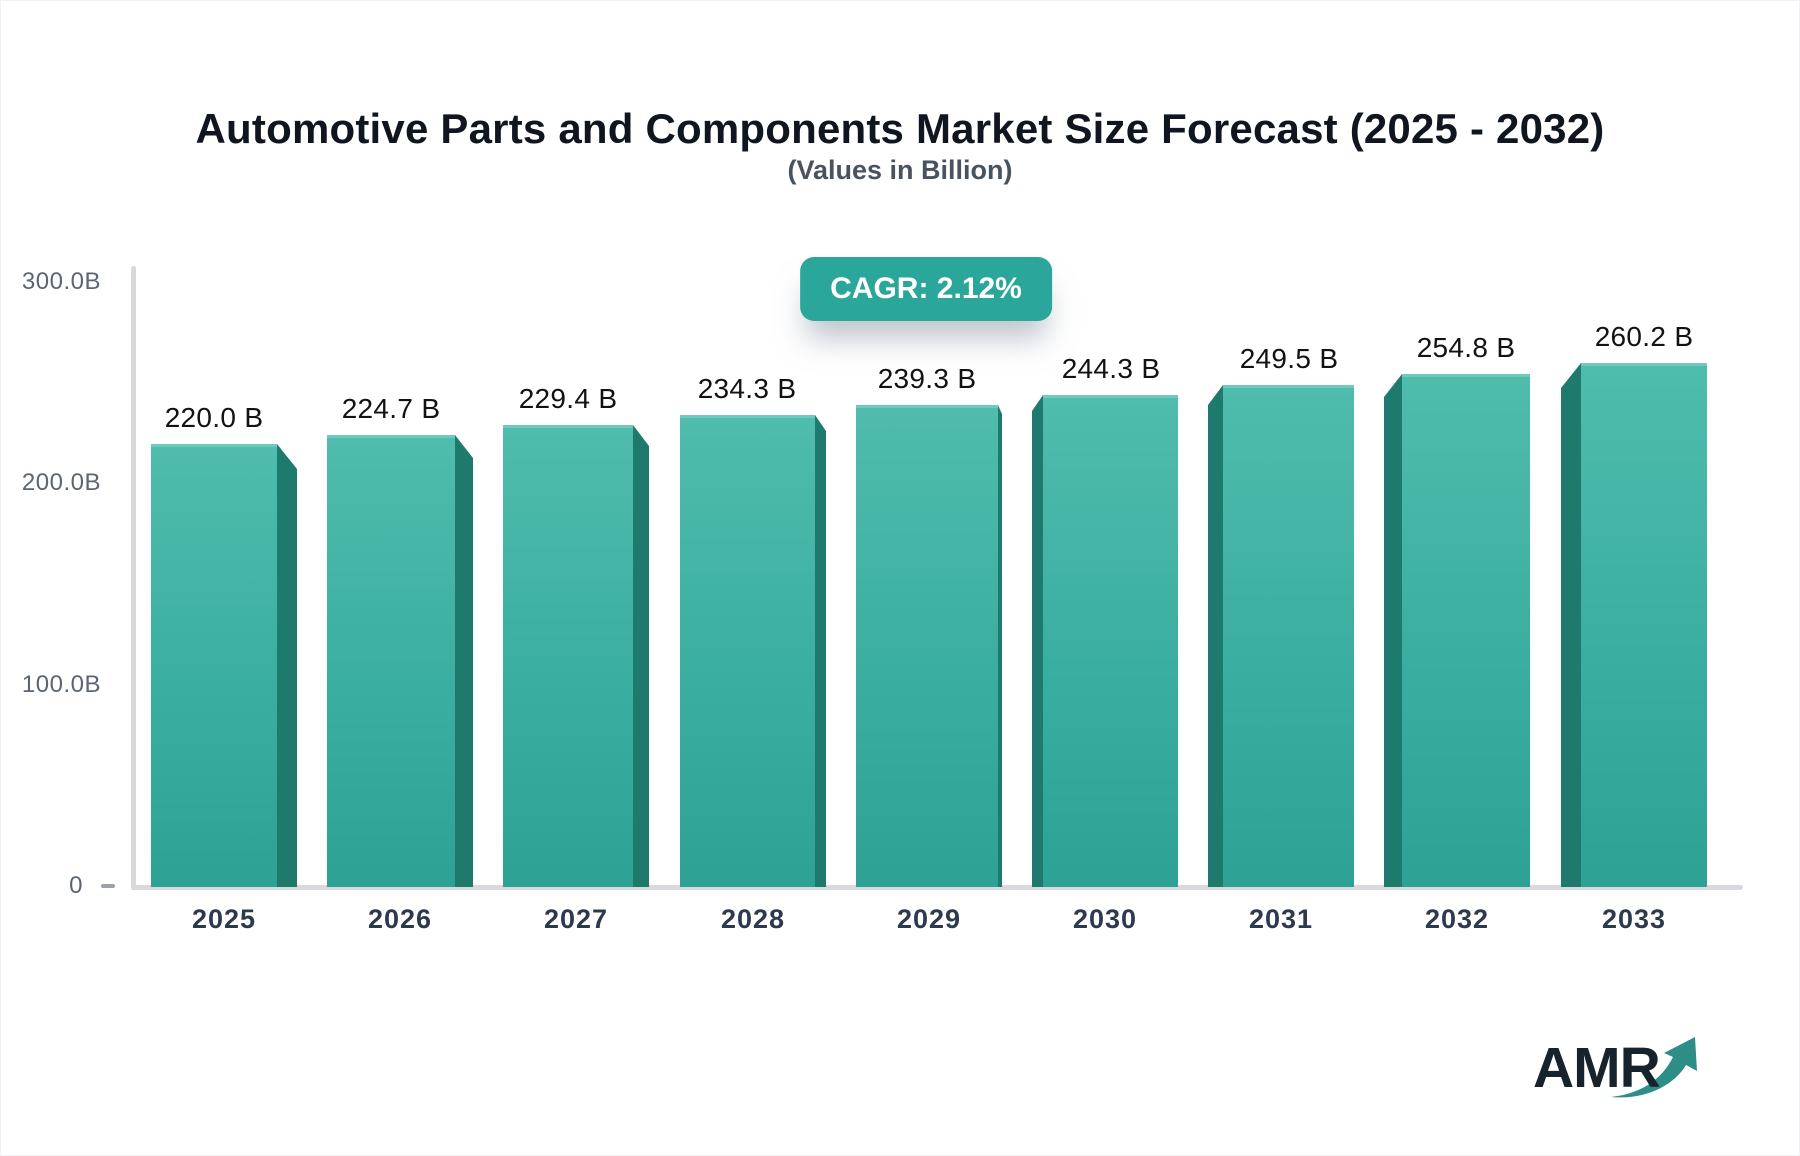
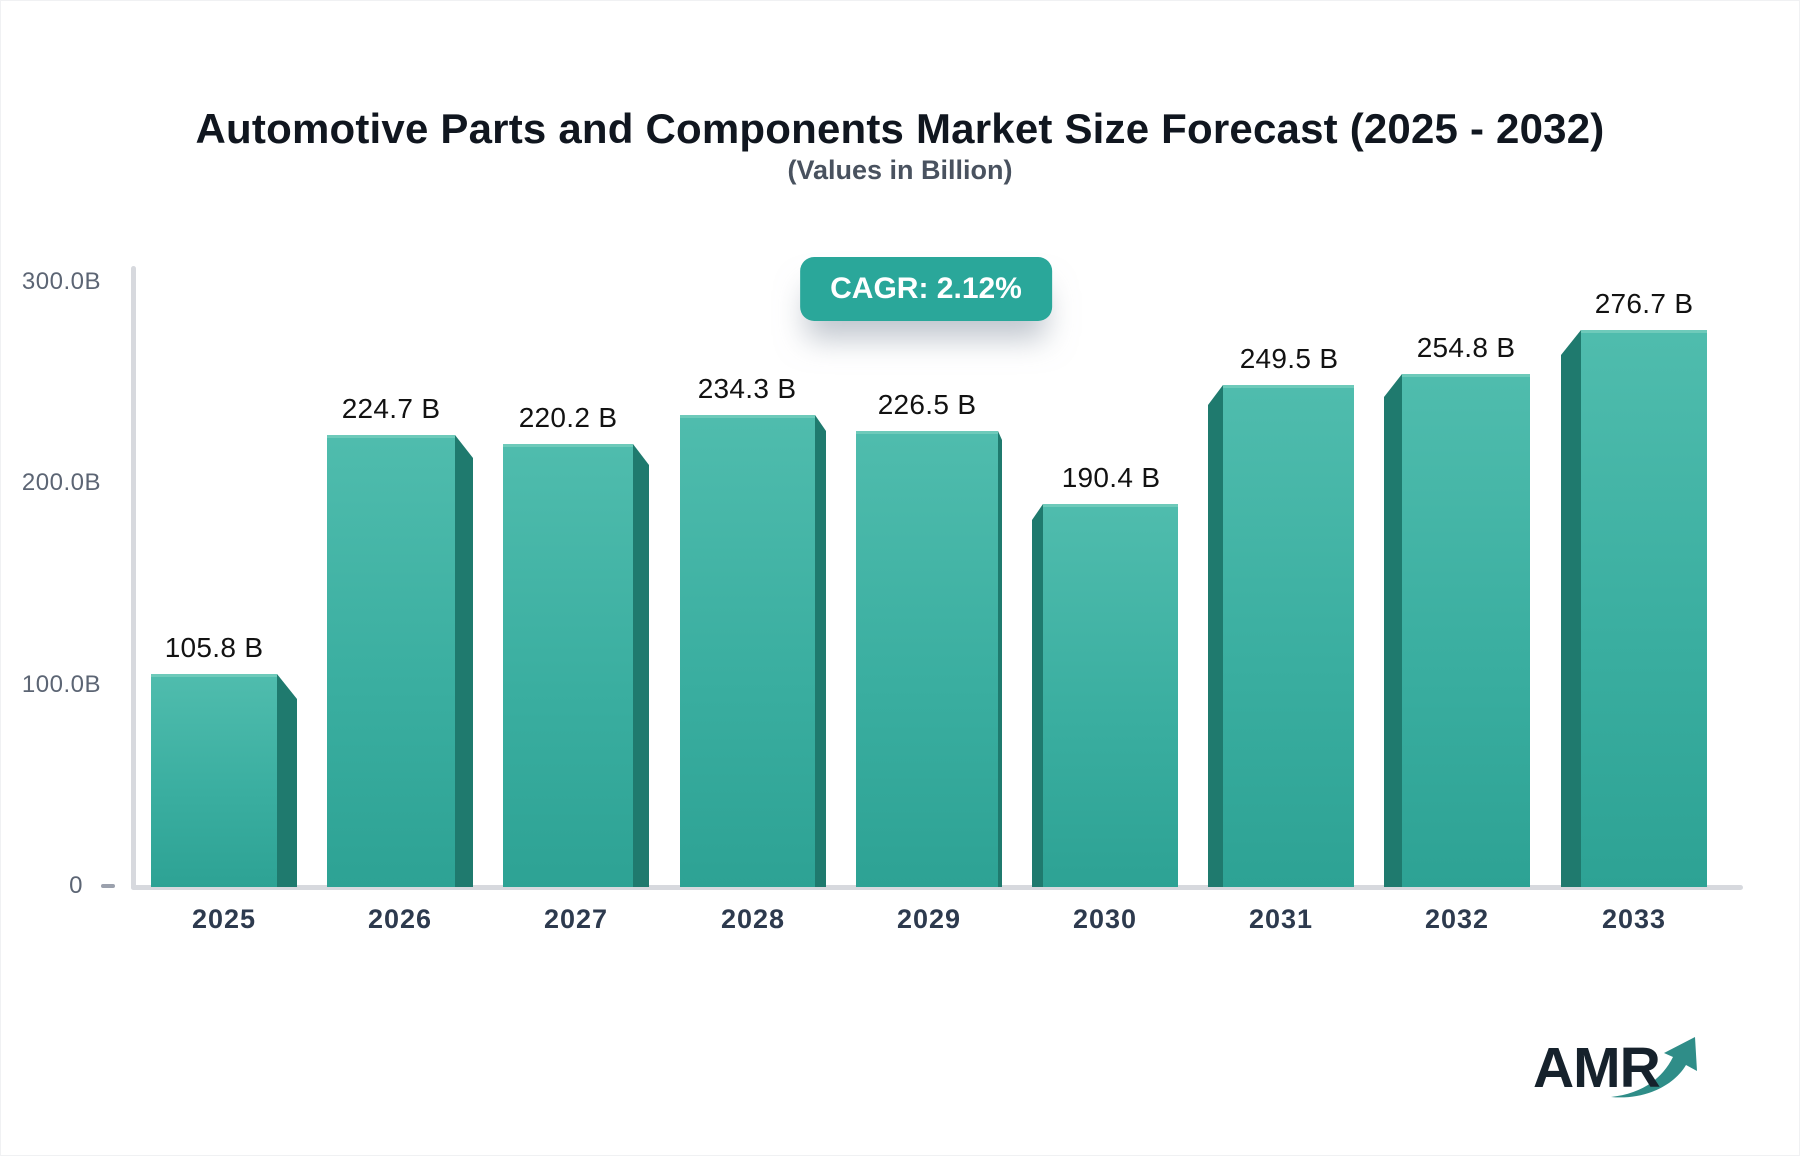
2025: 220.0 -> 105.8
2027: 229.4 -> 220.2
2029: 239.3 -> 226.5
2030: 244.3 -> 190.4
2033: 260.2 -> 276.7
